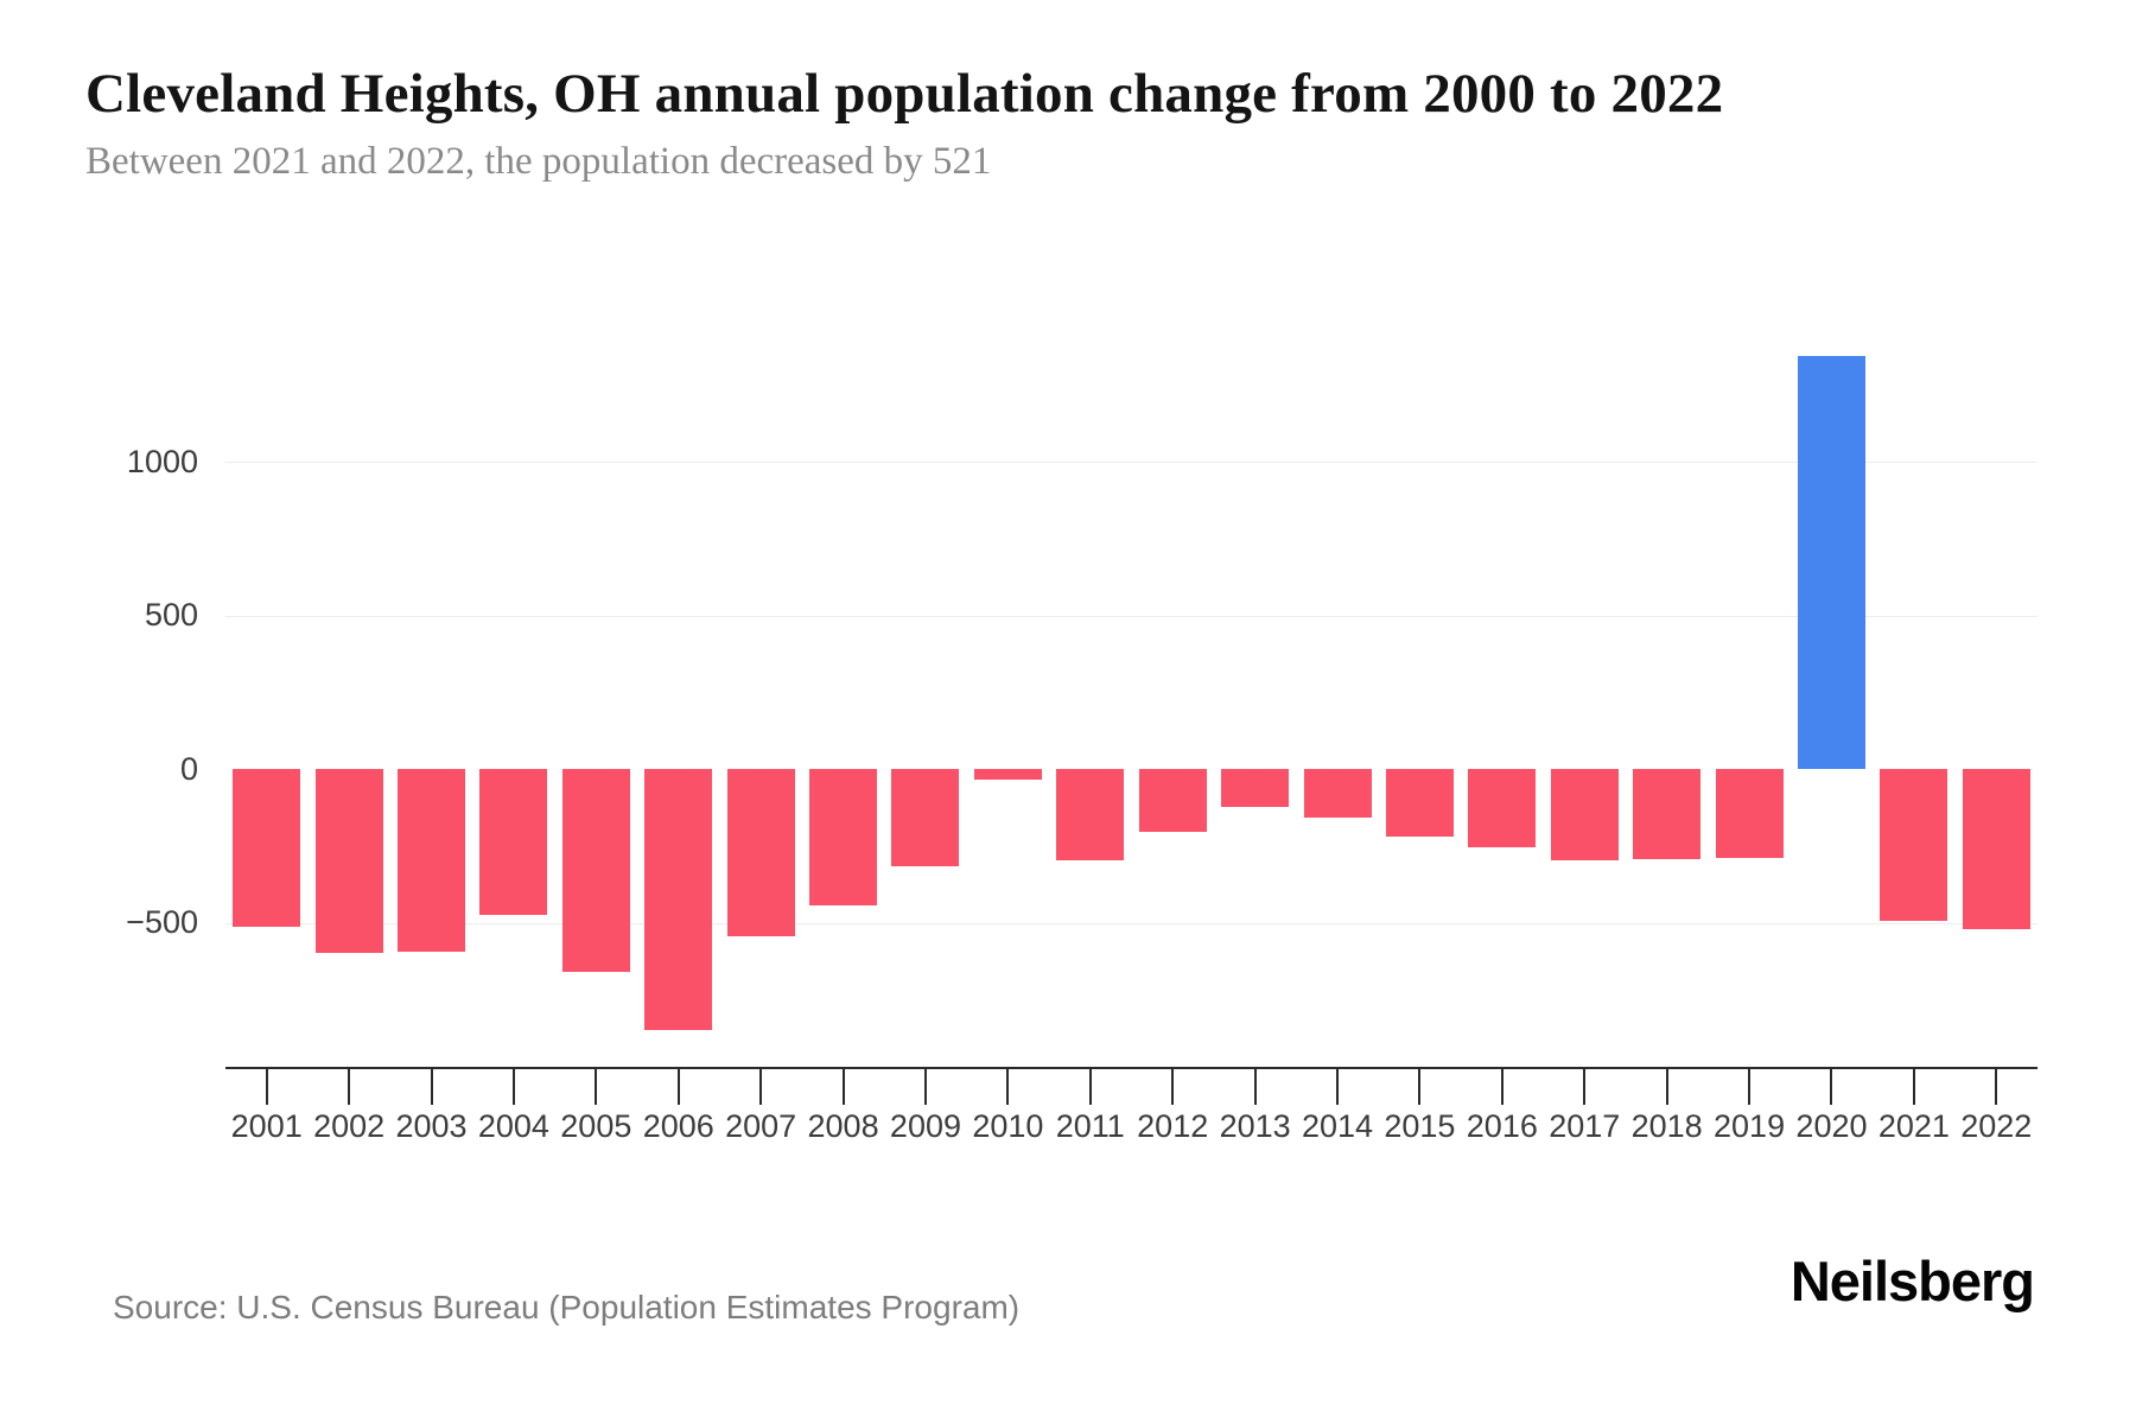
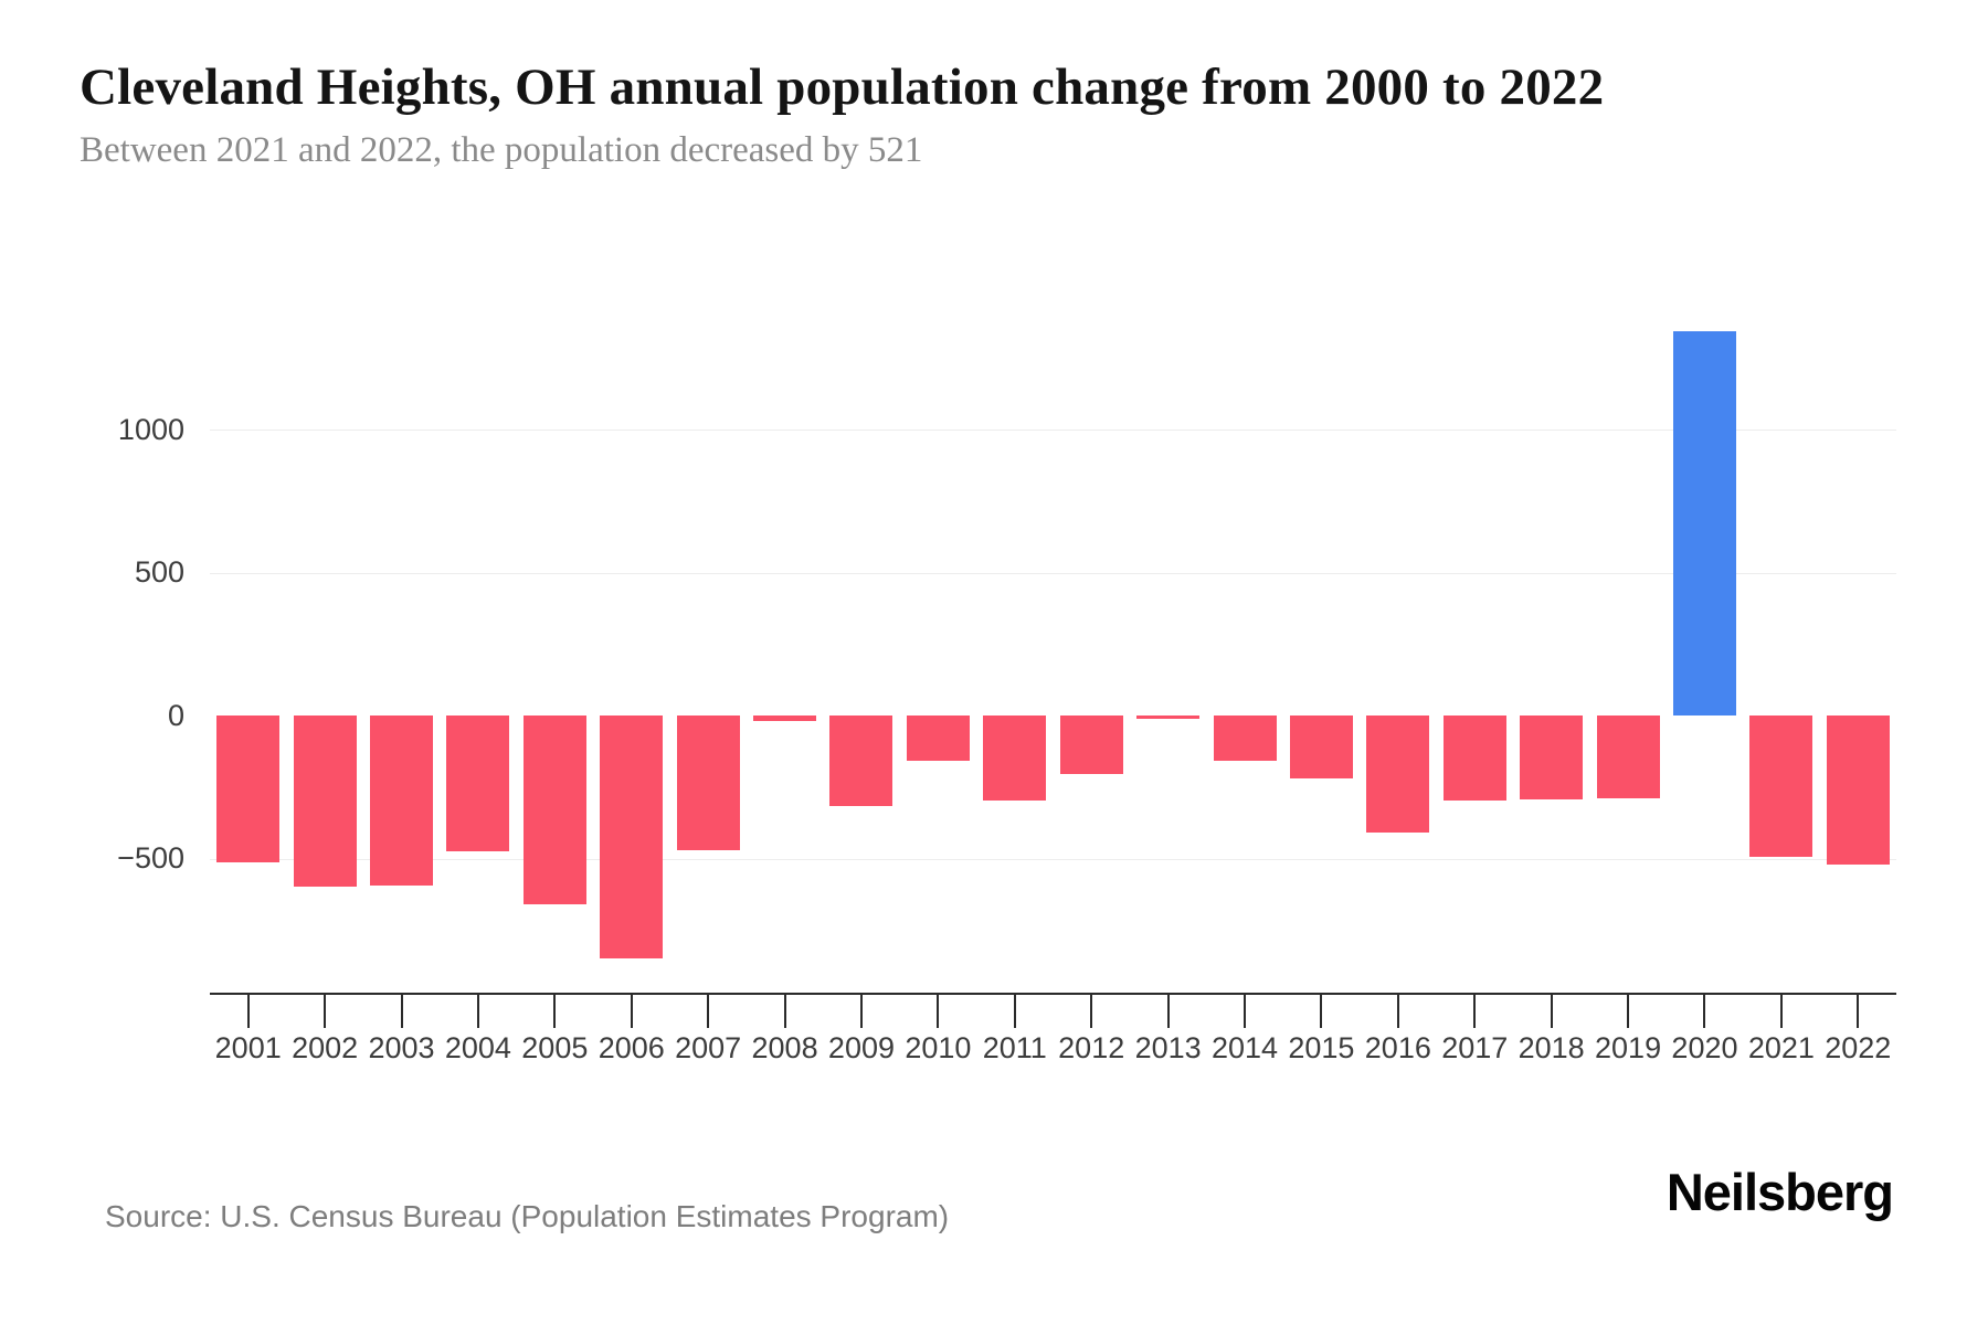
2007: -550 -> -470
2008: -440 -> -20
2010: -40 -> -160
2013: -120 -> -10
2016: -250 -> -410
